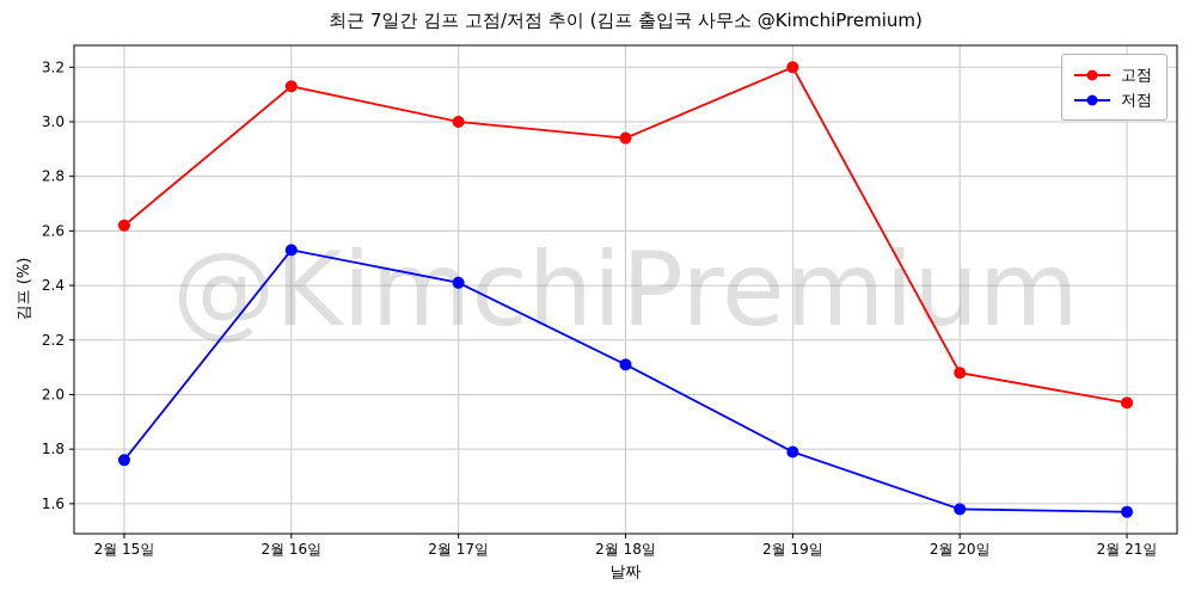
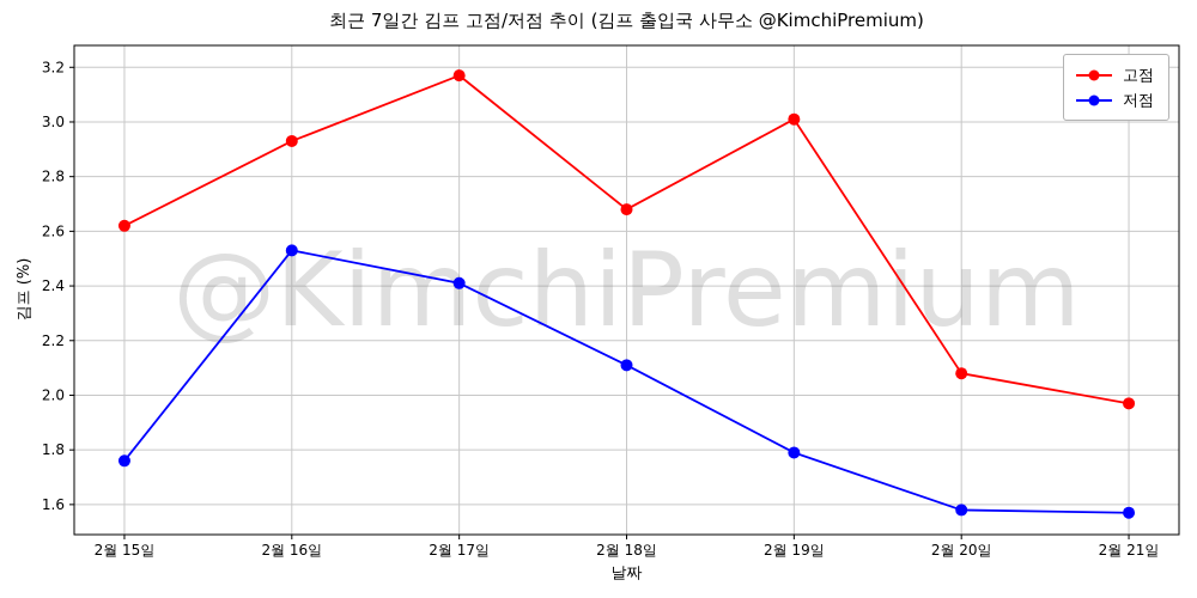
고점/2월 16일: 3.13 -> 2.93
고점/2월 17일: 3.00 -> 3.17
고점/2월 18일: 2.94 -> 2.68
고점/2월 19일: 3.20 -> 3.01
